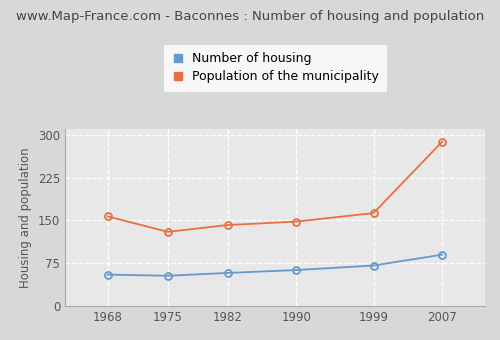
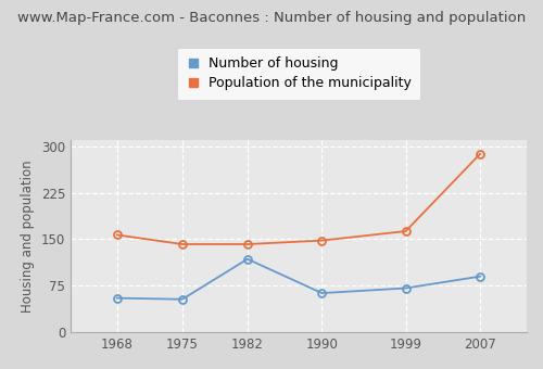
Population of the municipality/1975: 130 -> 142
Number of housing/1982: 58 -> 118
